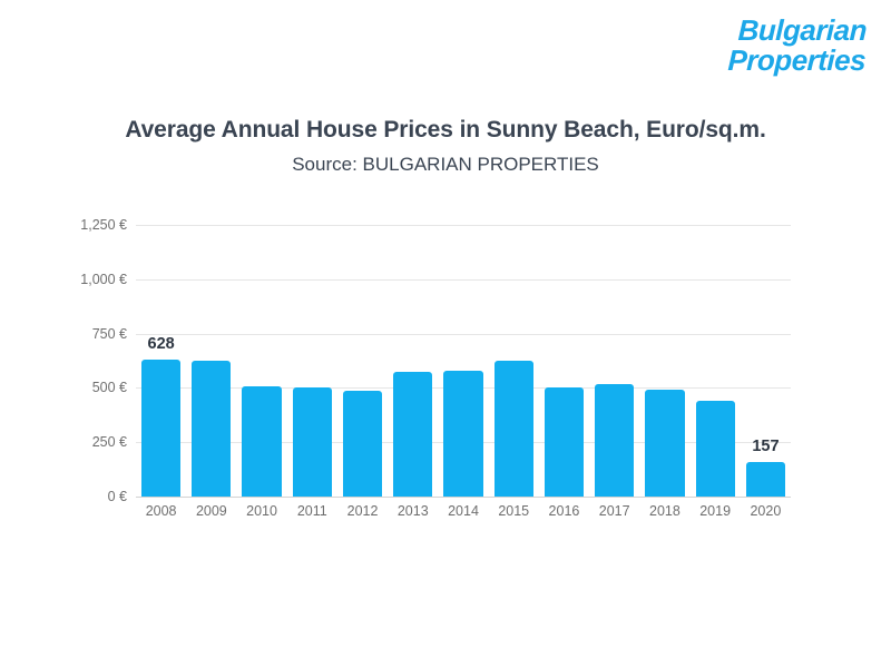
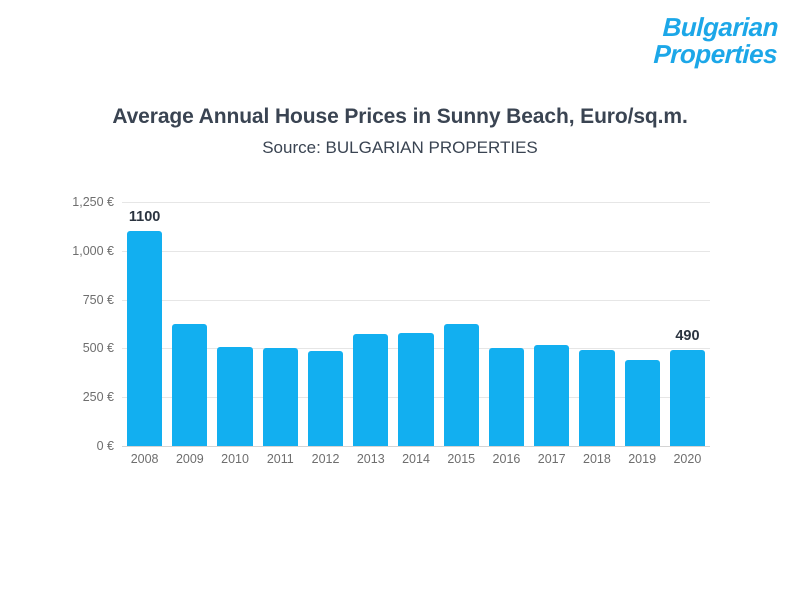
2008: 628 -> 1100
2020: 157 -> 490
